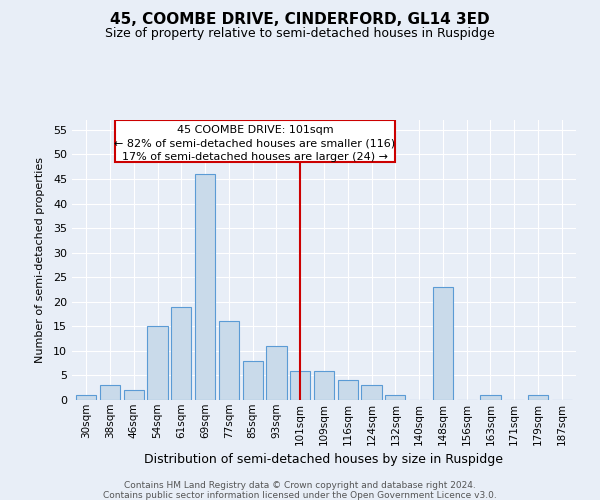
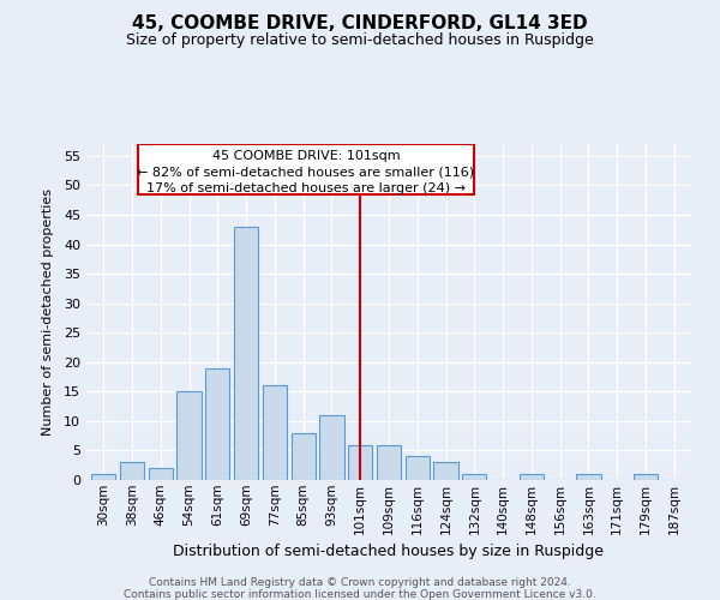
69sqm: 46 -> 43
148sqm: 23 -> 1
